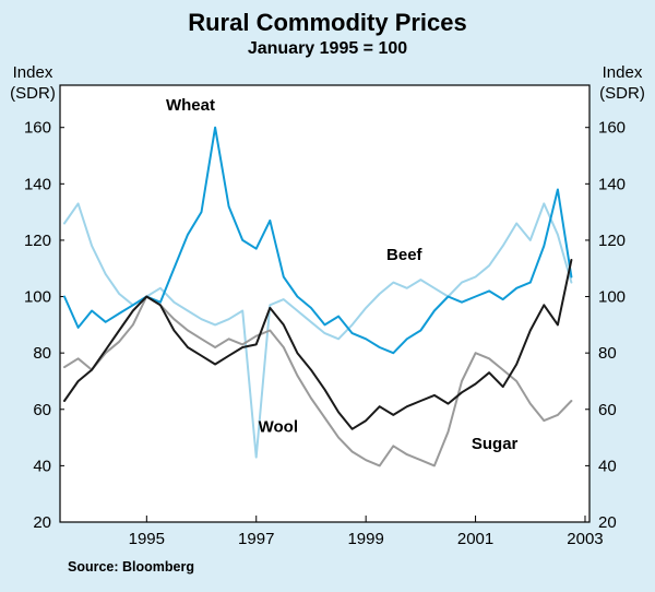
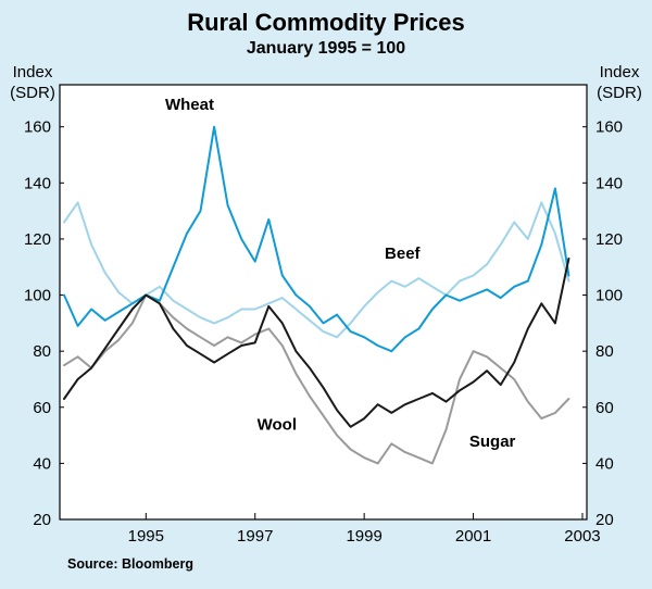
Beef/1997: 43 -> 95
Wheat/1997: 117 -> 112
